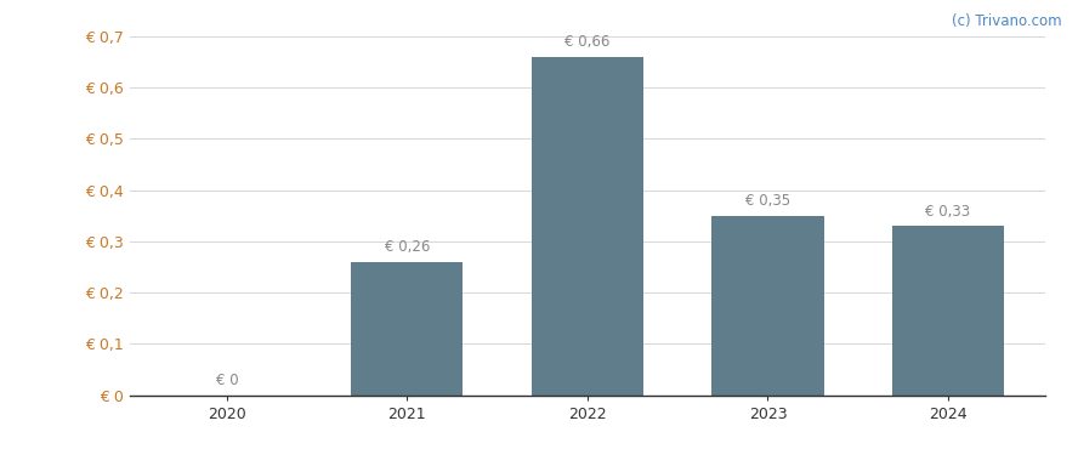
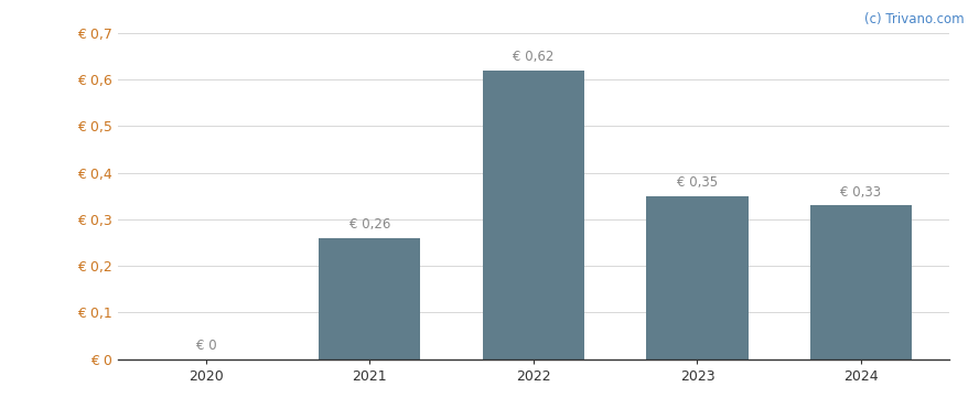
2022: 0,66 -> 0,62
